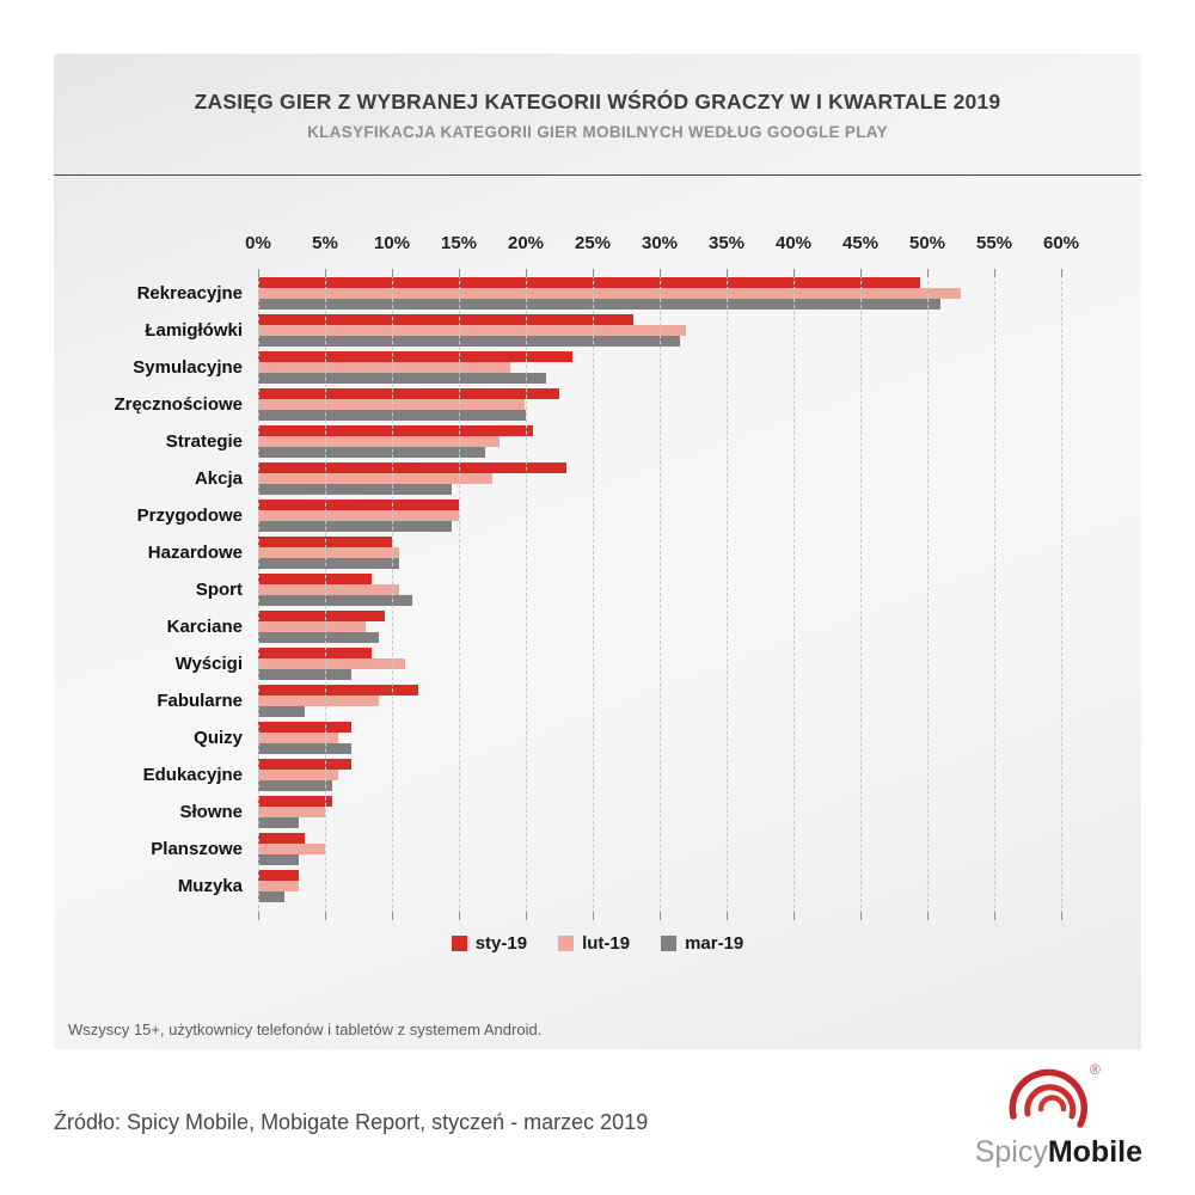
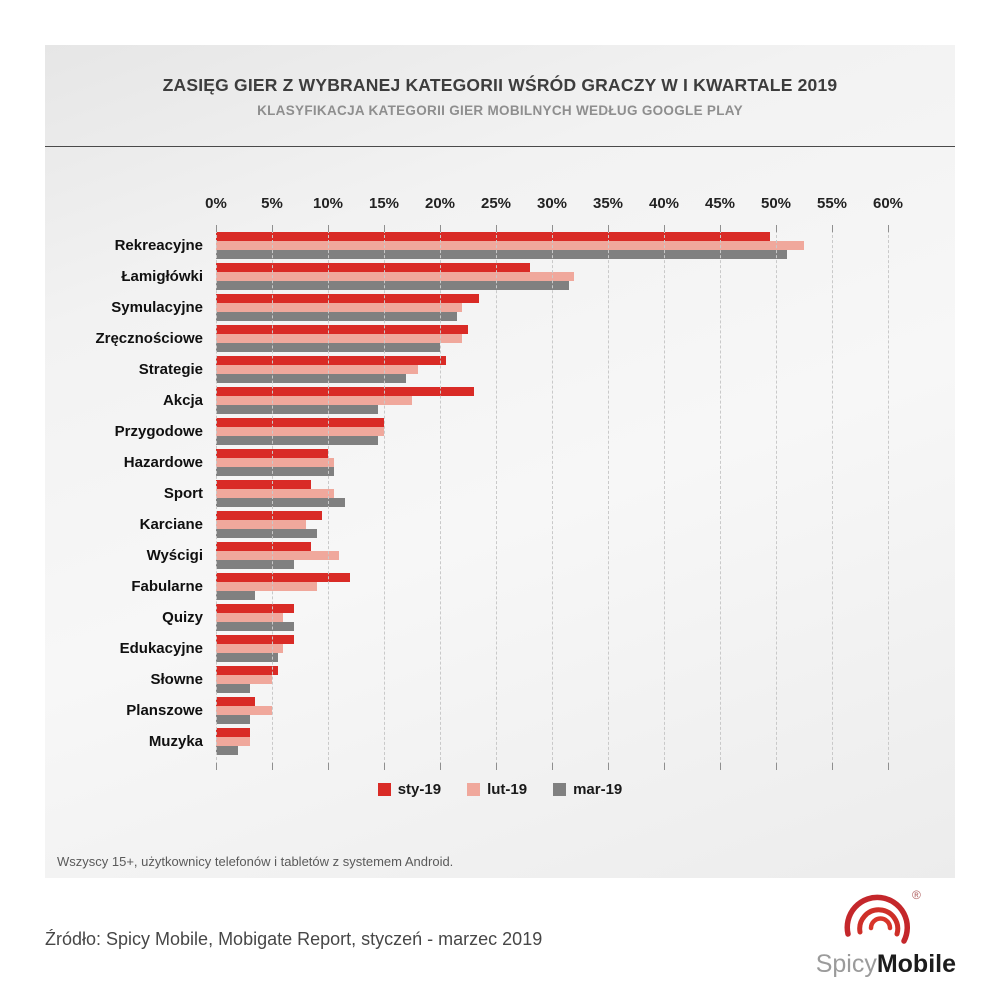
lut-19/Symulacyjne: 18.8% -> 22.0%
lut-19/Zręcznościowe: 19.9% -> 22.0%
